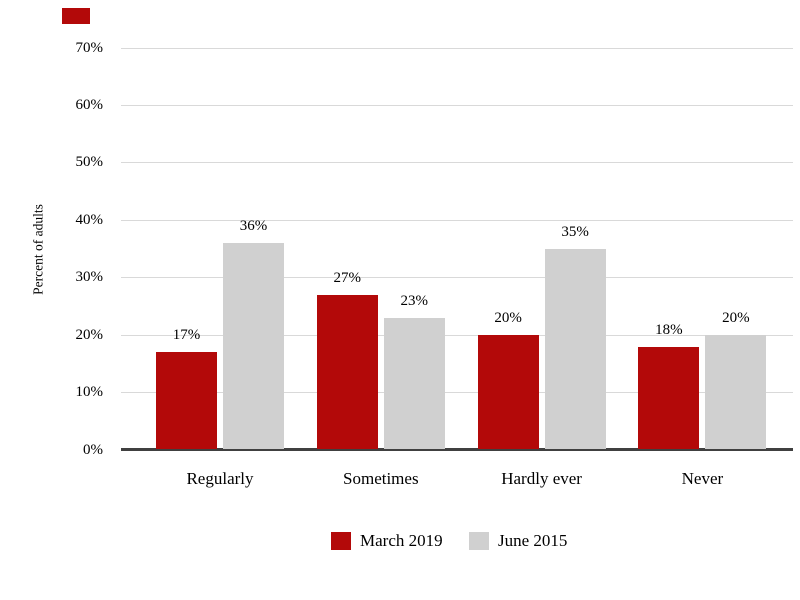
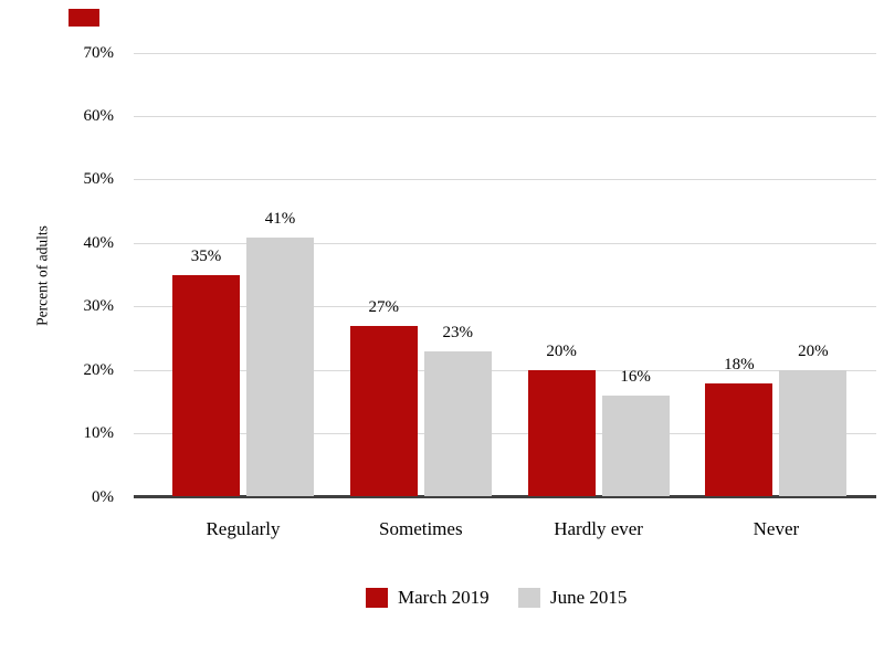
March 2019/Regularly: 17% -> 35%
June 2015/Regularly: 36% -> 41%
June 2015/Hardly ever: 35% -> 16%
